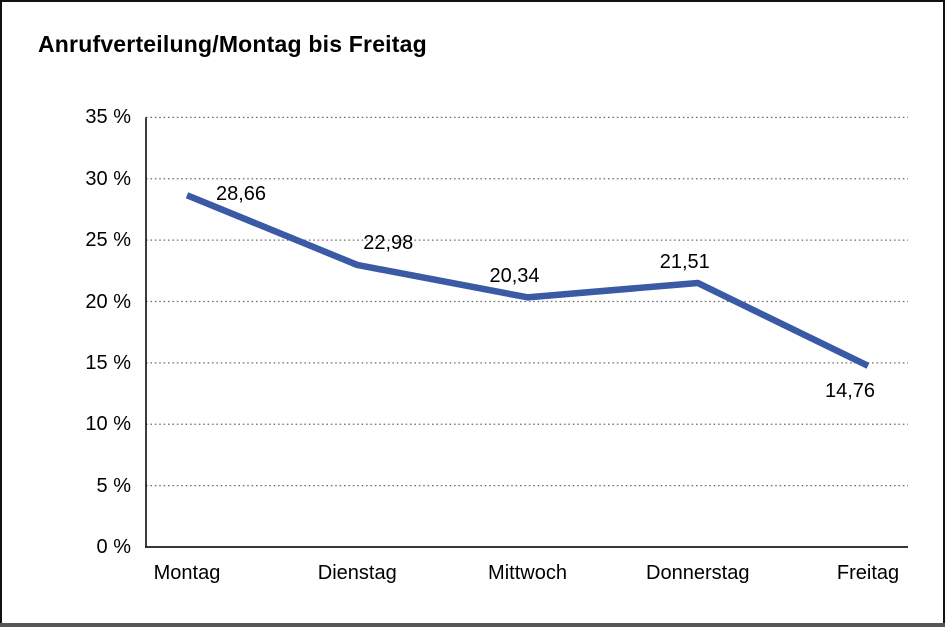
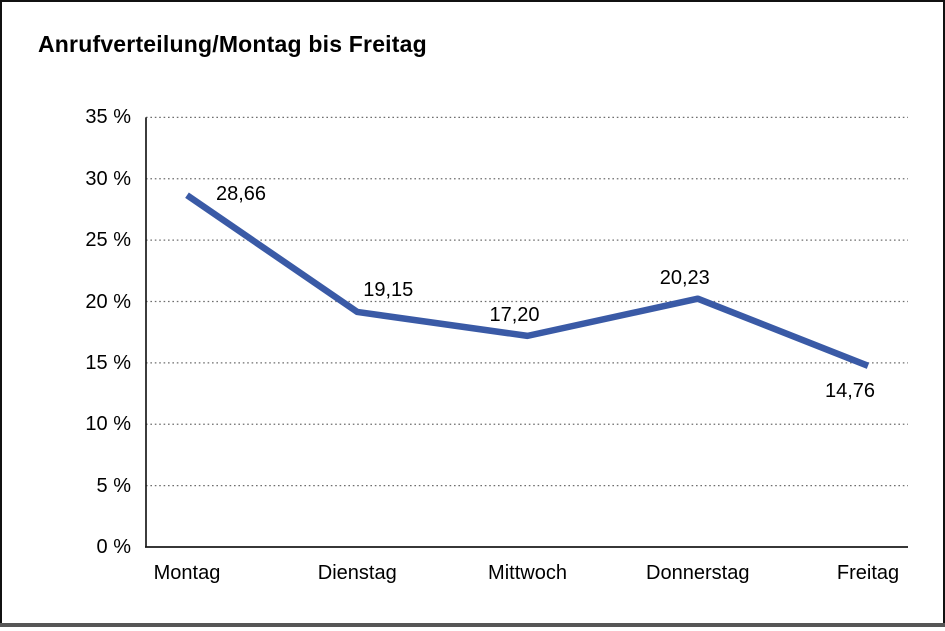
Dienstag: 22,98 -> 19,15
Mittwoch: 20,34 -> 17,20
Donnerstag: 21,51 -> 20,23
